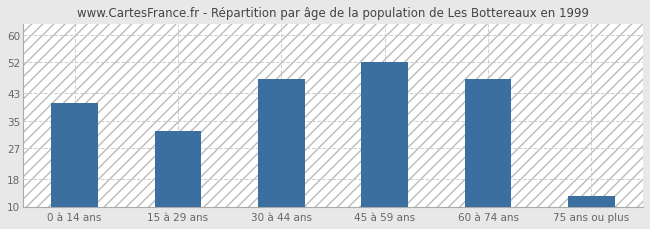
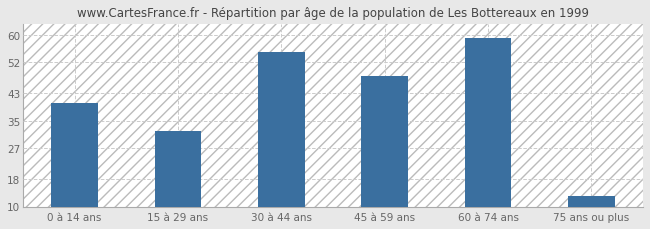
30 à 44 ans: 47 -> 55
45 à 59 ans: 52 -> 48
60 à 74 ans: 47 -> 59
